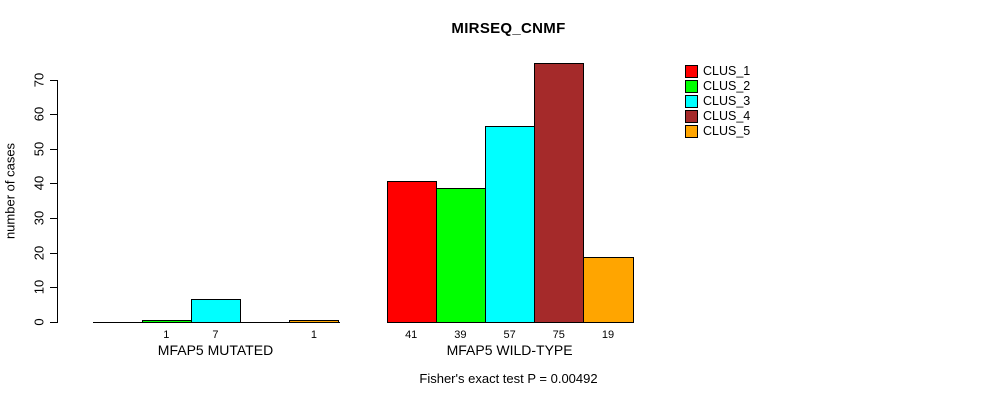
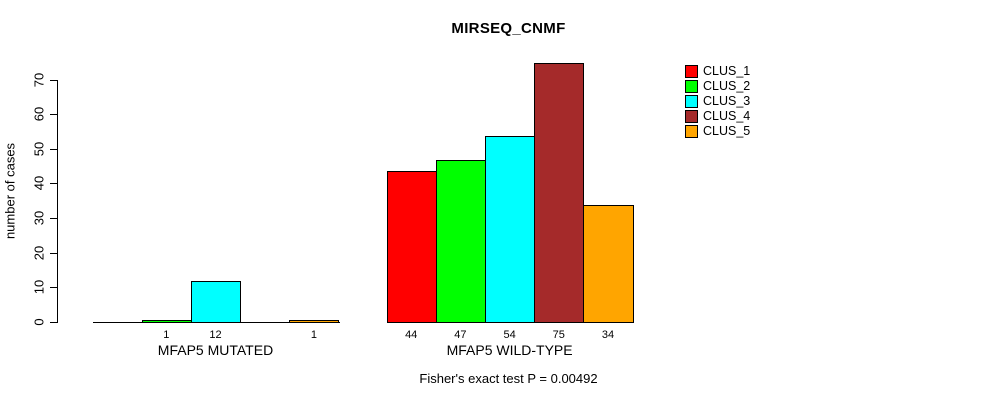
CLUS_3/MFAP5 MUTATED: 7 -> 12
CLUS_1/MFAP5 WILD-TYPE: 41 -> 44
CLUS_2/MFAP5 WILD-TYPE: 39 -> 47
CLUS_3/MFAP5 WILD-TYPE: 57 -> 54
CLUS_5/MFAP5 WILD-TYPE: 19 -> 34
